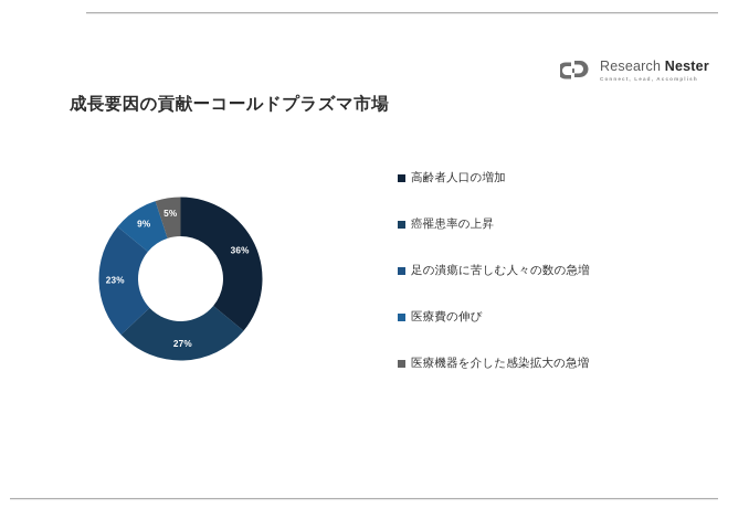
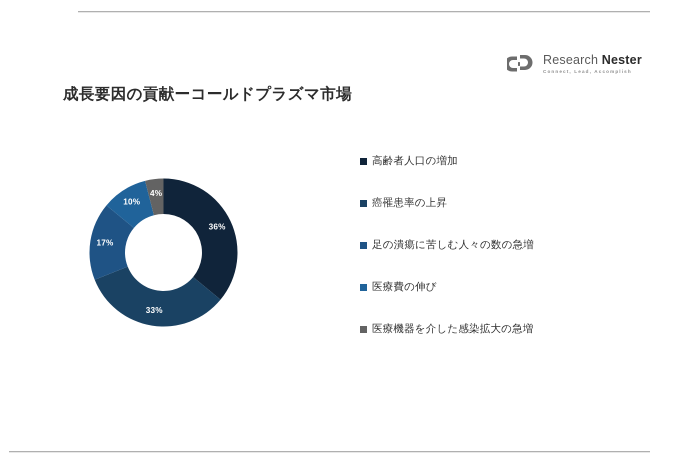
癌罹患率の上昇: 27% -> 33%
足の潰瘍に苦しむ人々の数の急増: 23% -> 17%
医療費の伸び: 9% -> 10%
医療機器を介した感染拡大の急増: 5% -> 4%
